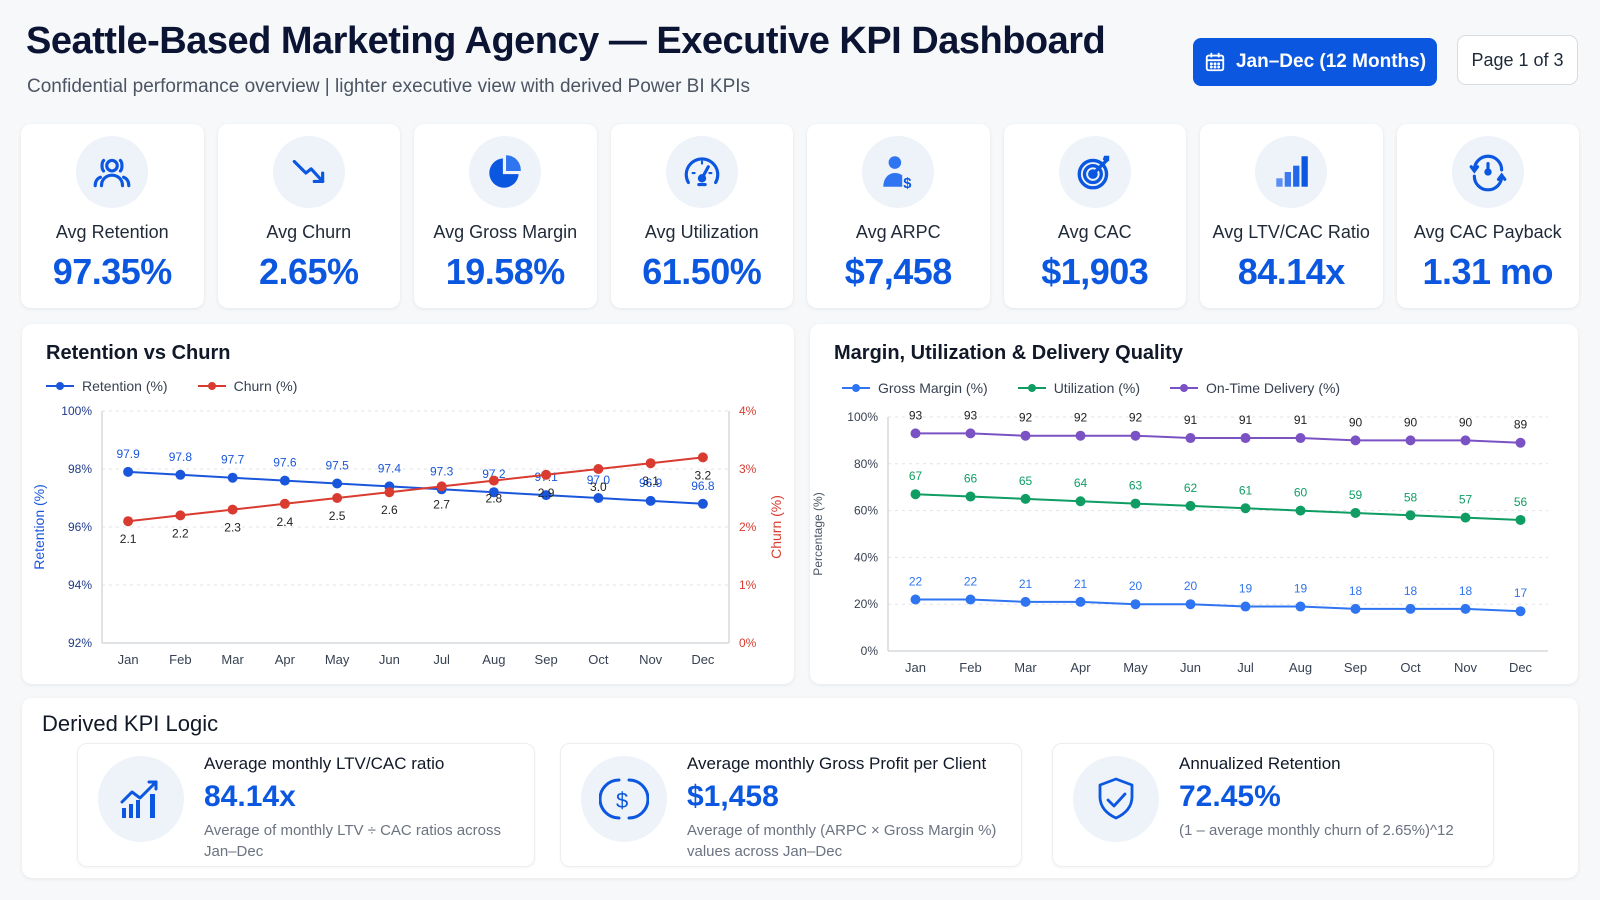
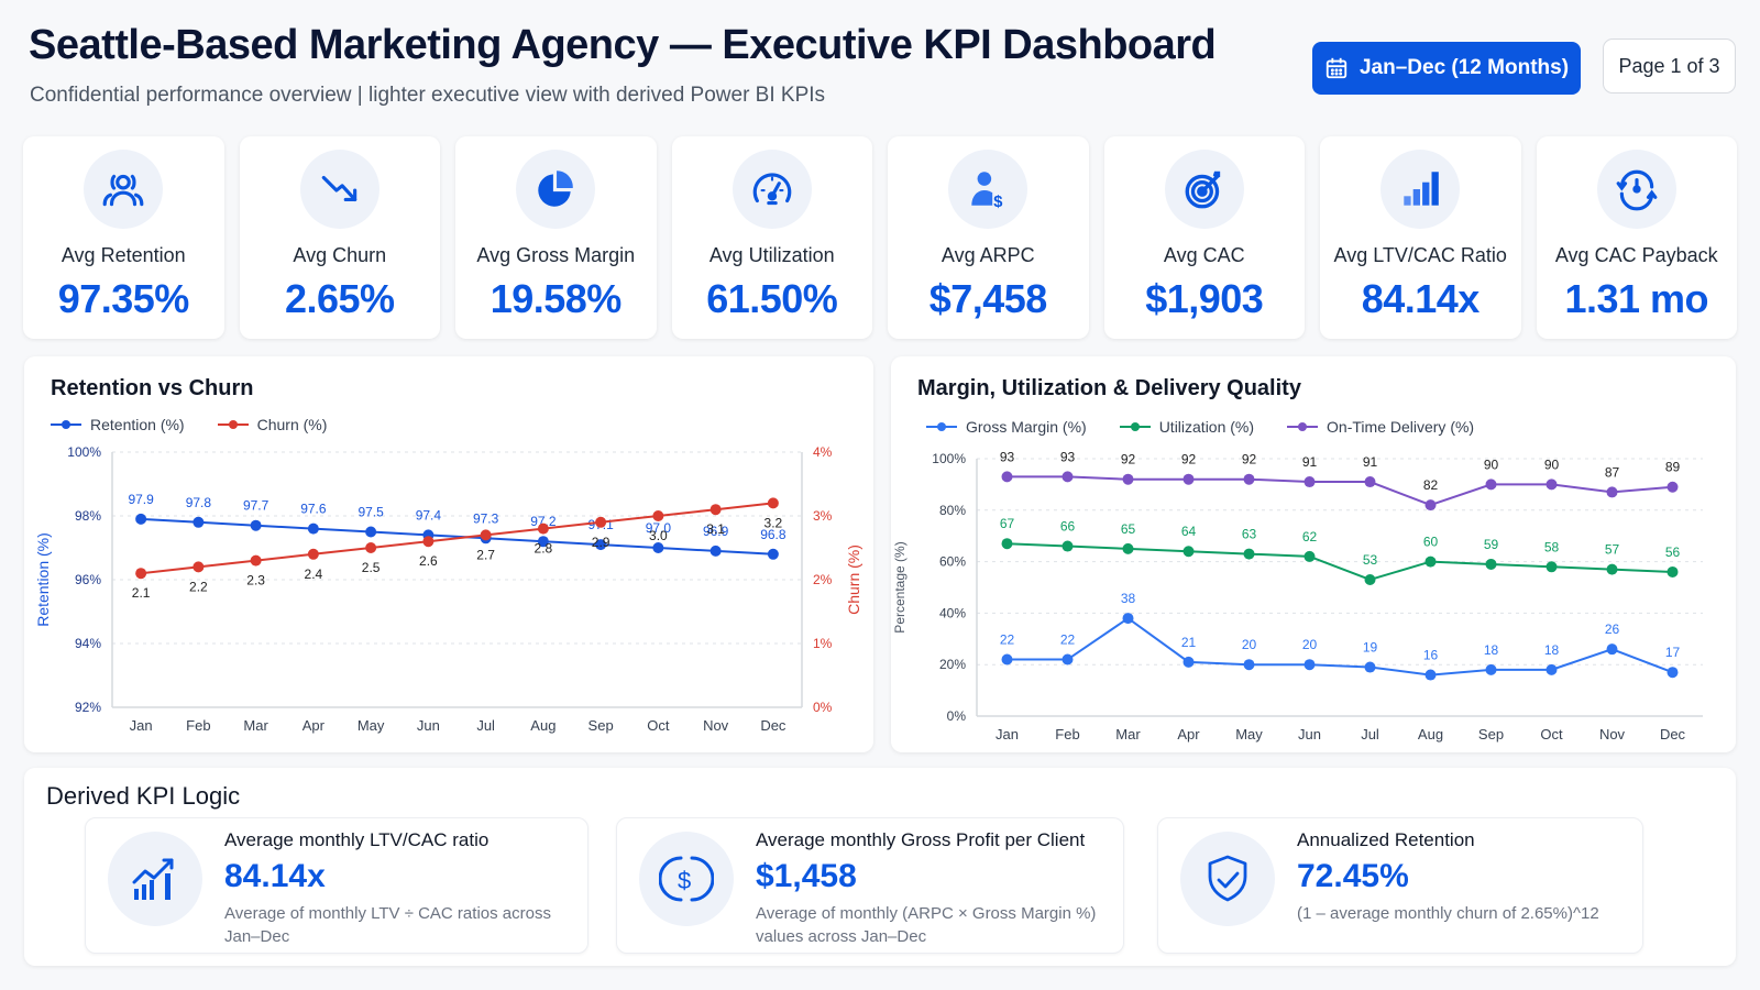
Margin, Utilization & Delivery Quality/Gross Margin (%)/Mar: 21 -> 38
Margin, Utilization & Delivery Quality/Utilization (%)/Jul: 61 -> 53
Margin, Utilization & Delivery Quality/Gross Margin (%)/Aug: 19 -> 16
Margin, Utilization & Delivery Quality/On-Time Delivery (%)/Aug: 91 -> 82
Margin, Utilization & Delivery Quality/Gross Margin (%)/Nov: 18 -> 26
Margin, Utilization & Delivery Quality/On-Time Delivery (%)/Nov: 90 -> 87
